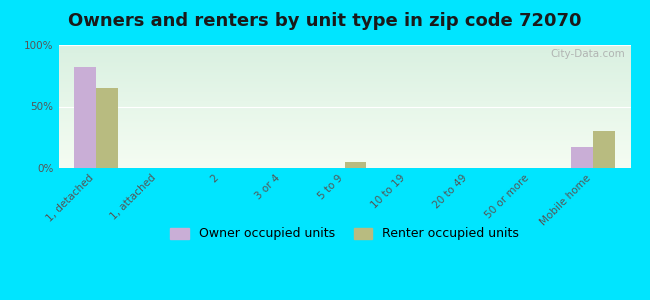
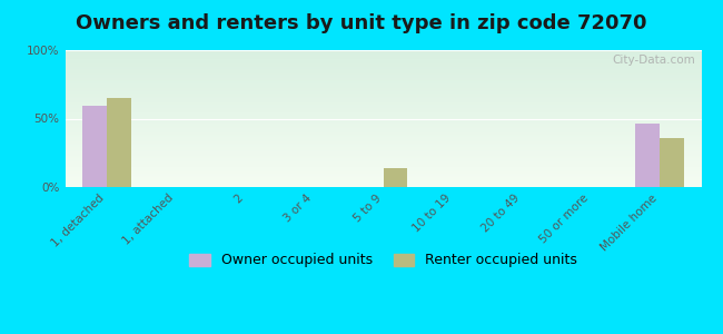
Owner occupied units/1, detached: 82% -> 59%
Renter occupied units/5 to 9: 5% -> 14%
Owner occupied units/Mobile home: 17% -> 46%
Renter occupied units/Mobile home: 30% -> 36%
